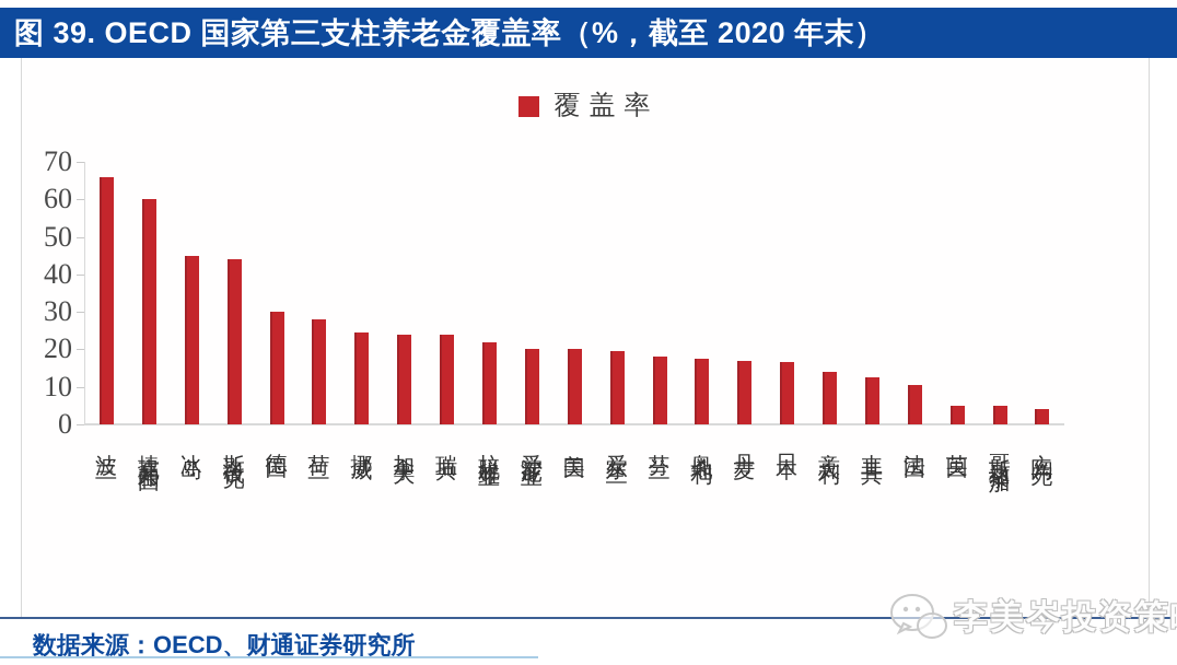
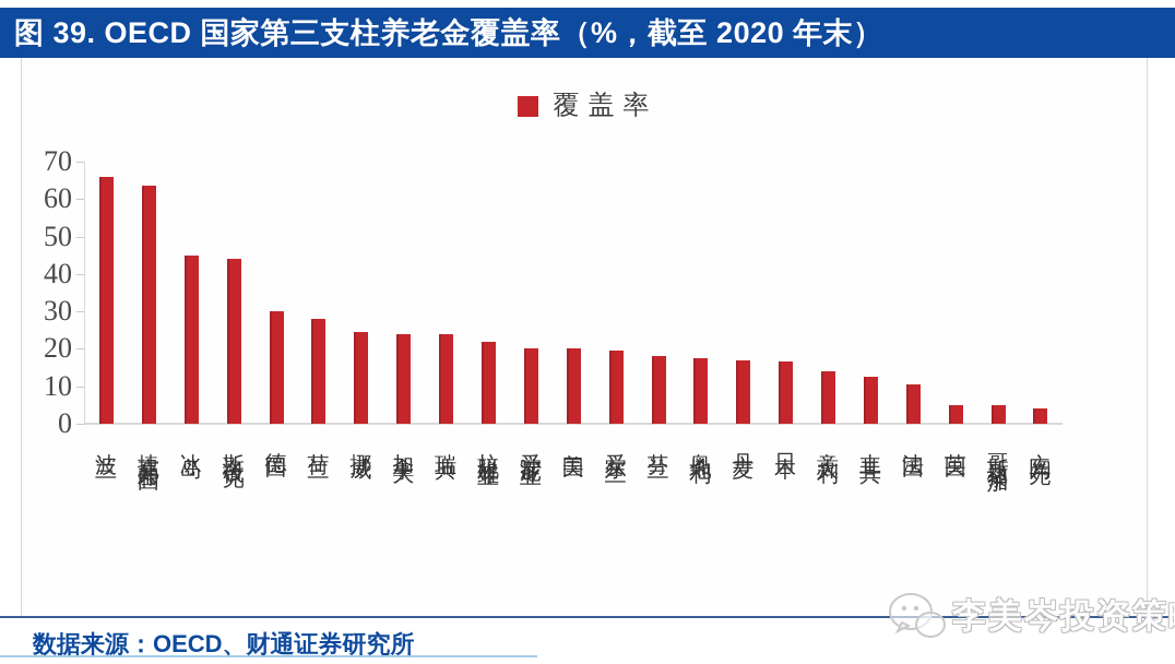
捷克共和国: 60 -> 64
